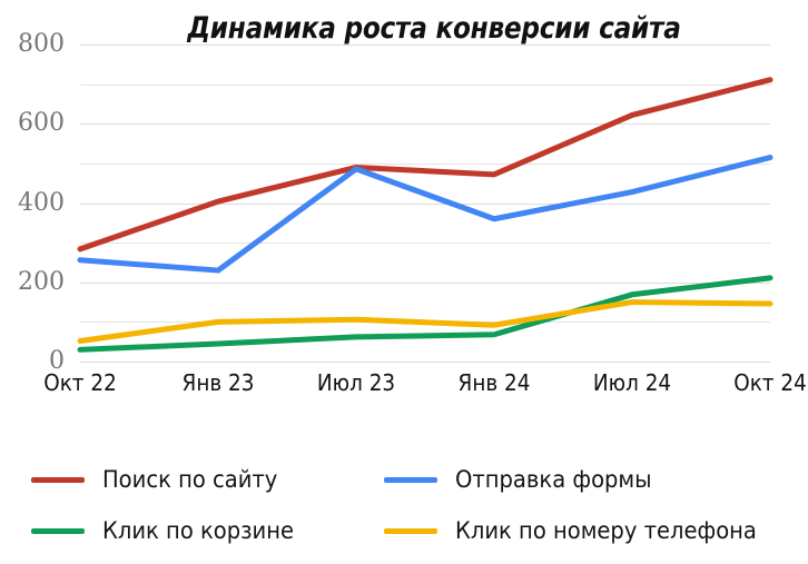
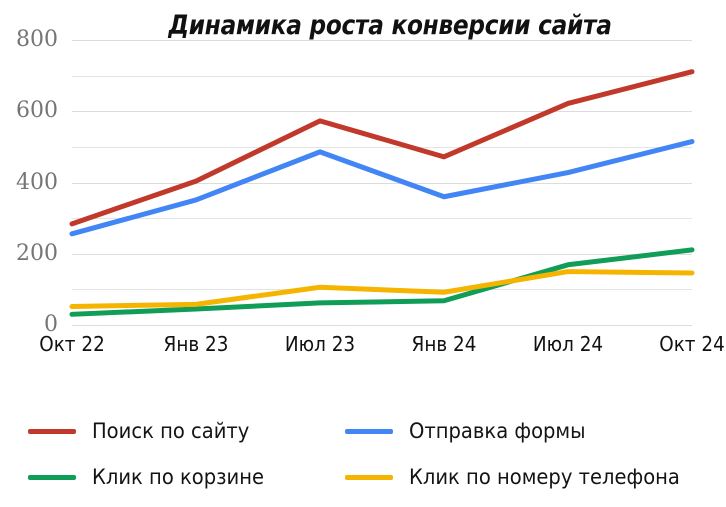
Отправка формы/Янв 23: 230 -> 350
Клик по номеру телефона/Янв 23: 100 -> 60
Поиск по сайту/Июл 23: 490 -> 570
